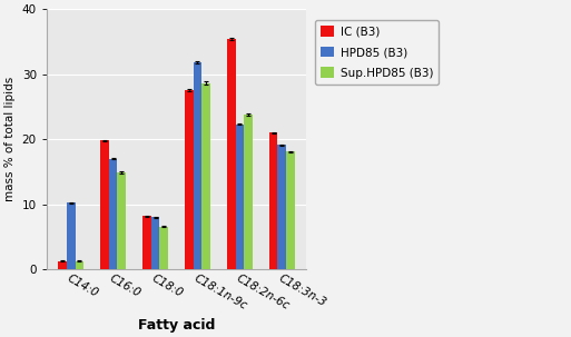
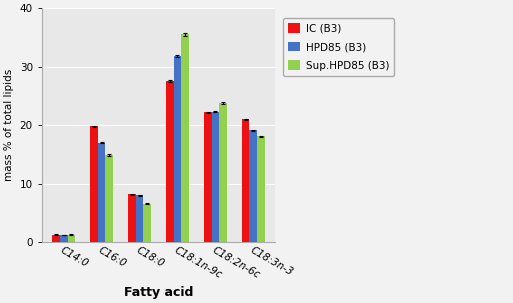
HPD85 (B3)/C14:0: 10.2 -> 1.2
Sup.HPD85 (B3)/C18:1n-9c: 28.6 -> 35.5
IC (B3)/C18:2n-6c: 35.4 -> 22.2
